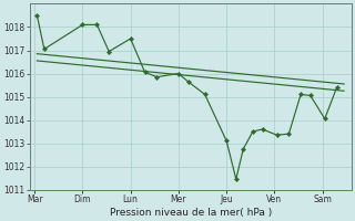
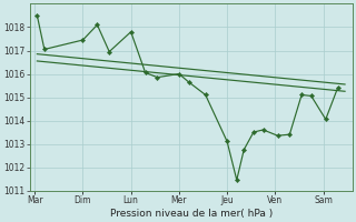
Dim: 1018.10 -> 1017.45
Lun: 1017.50 -> 1017.80
